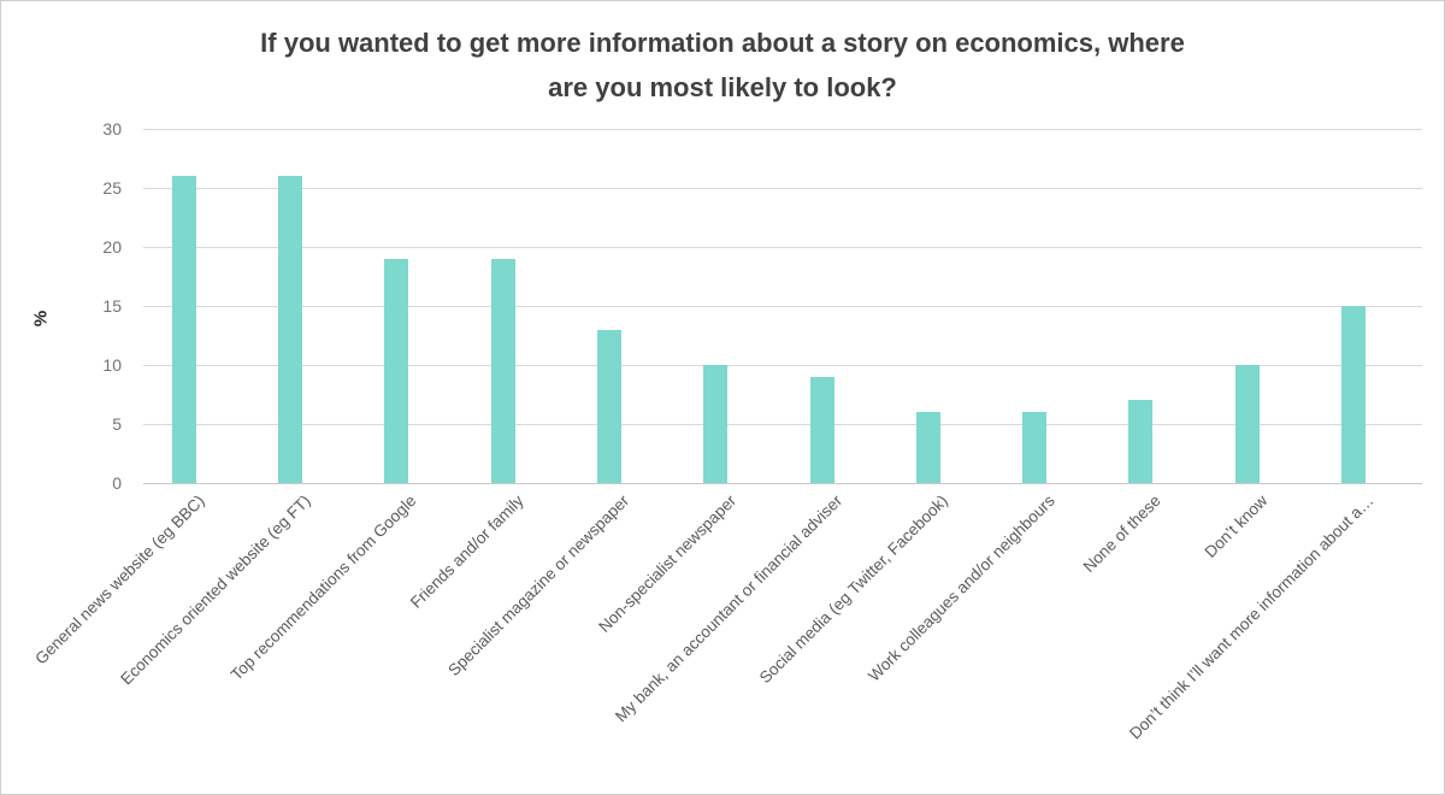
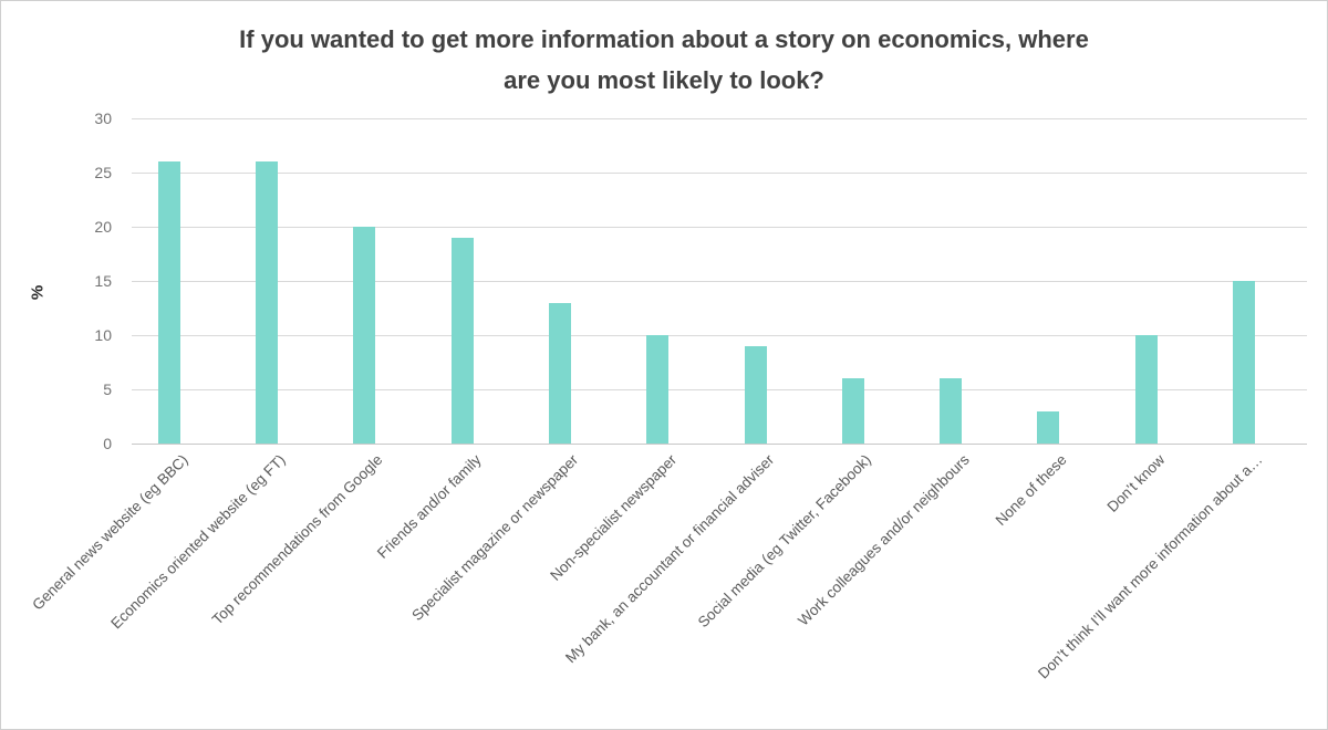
Top recommendations from Google: 19 -> 20
None of these: 7 -> 3
